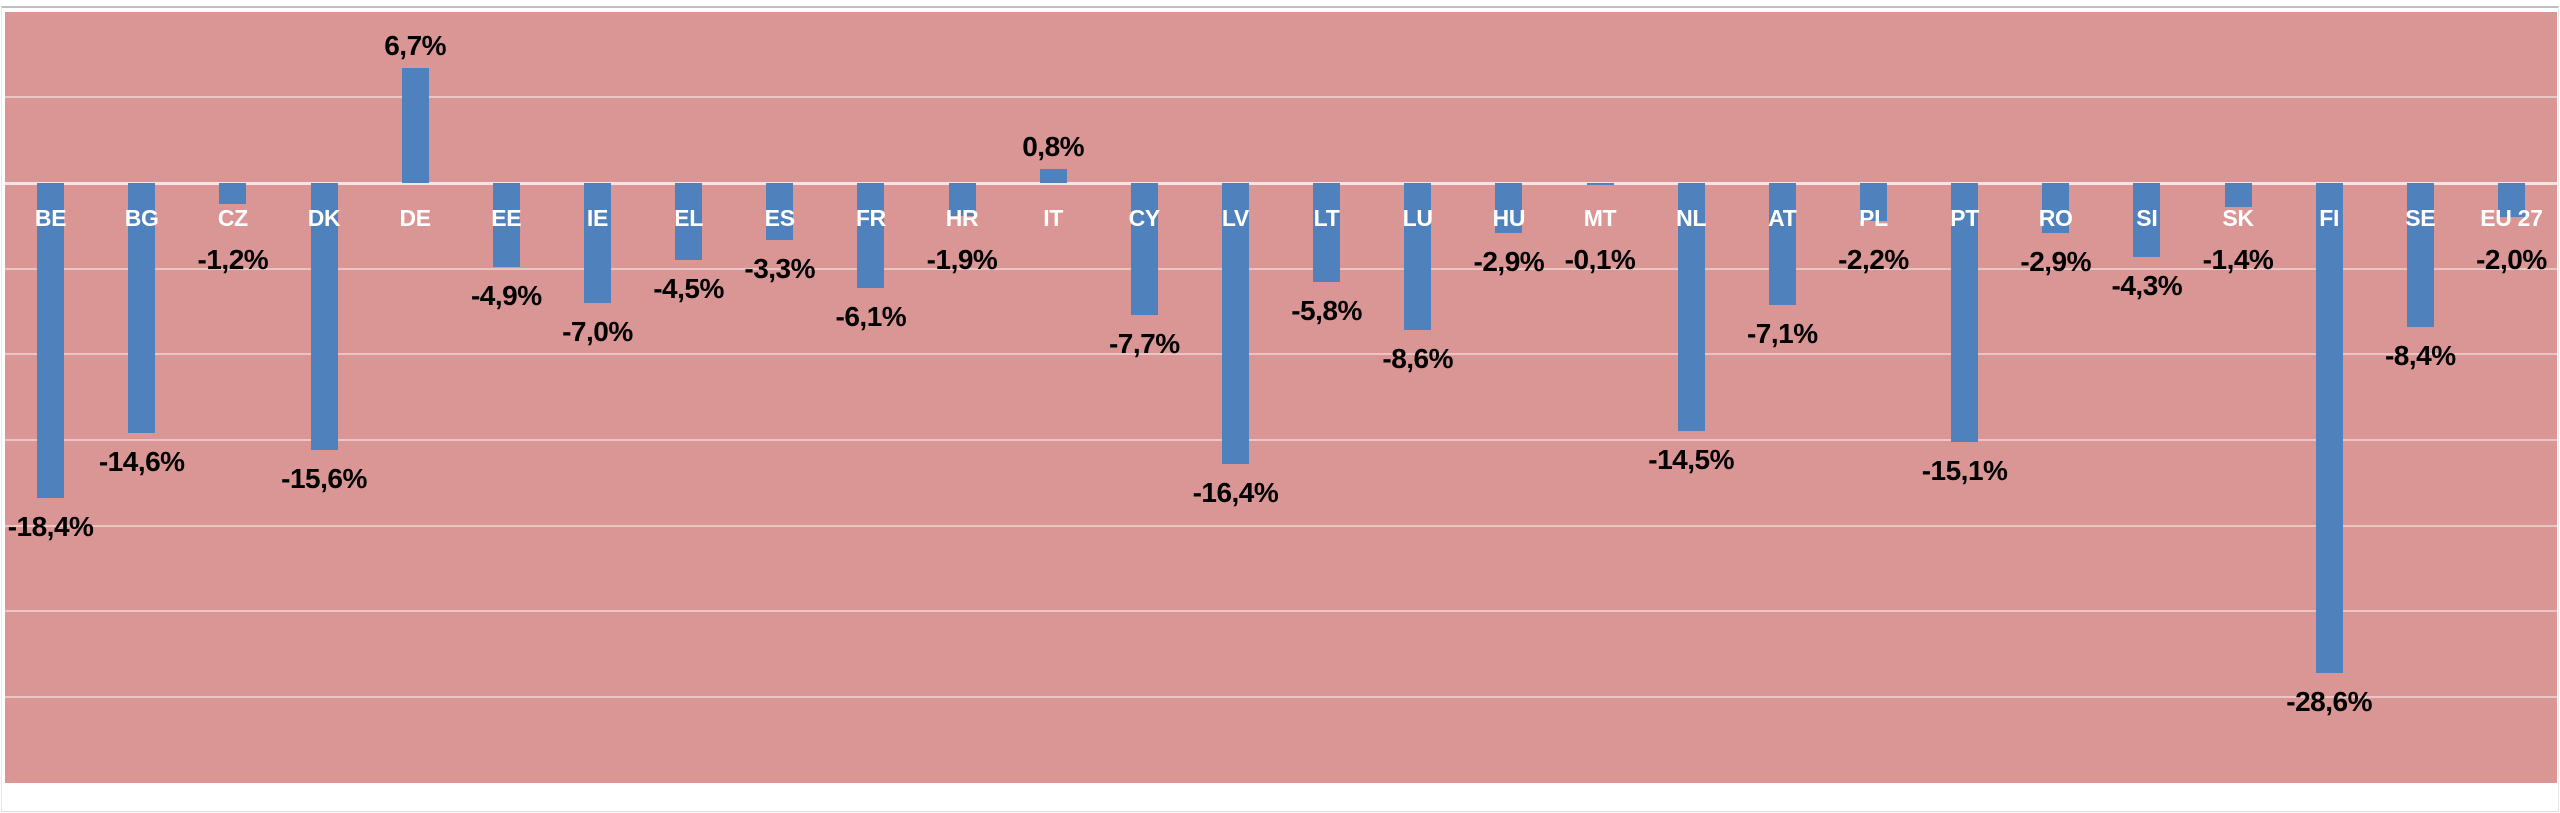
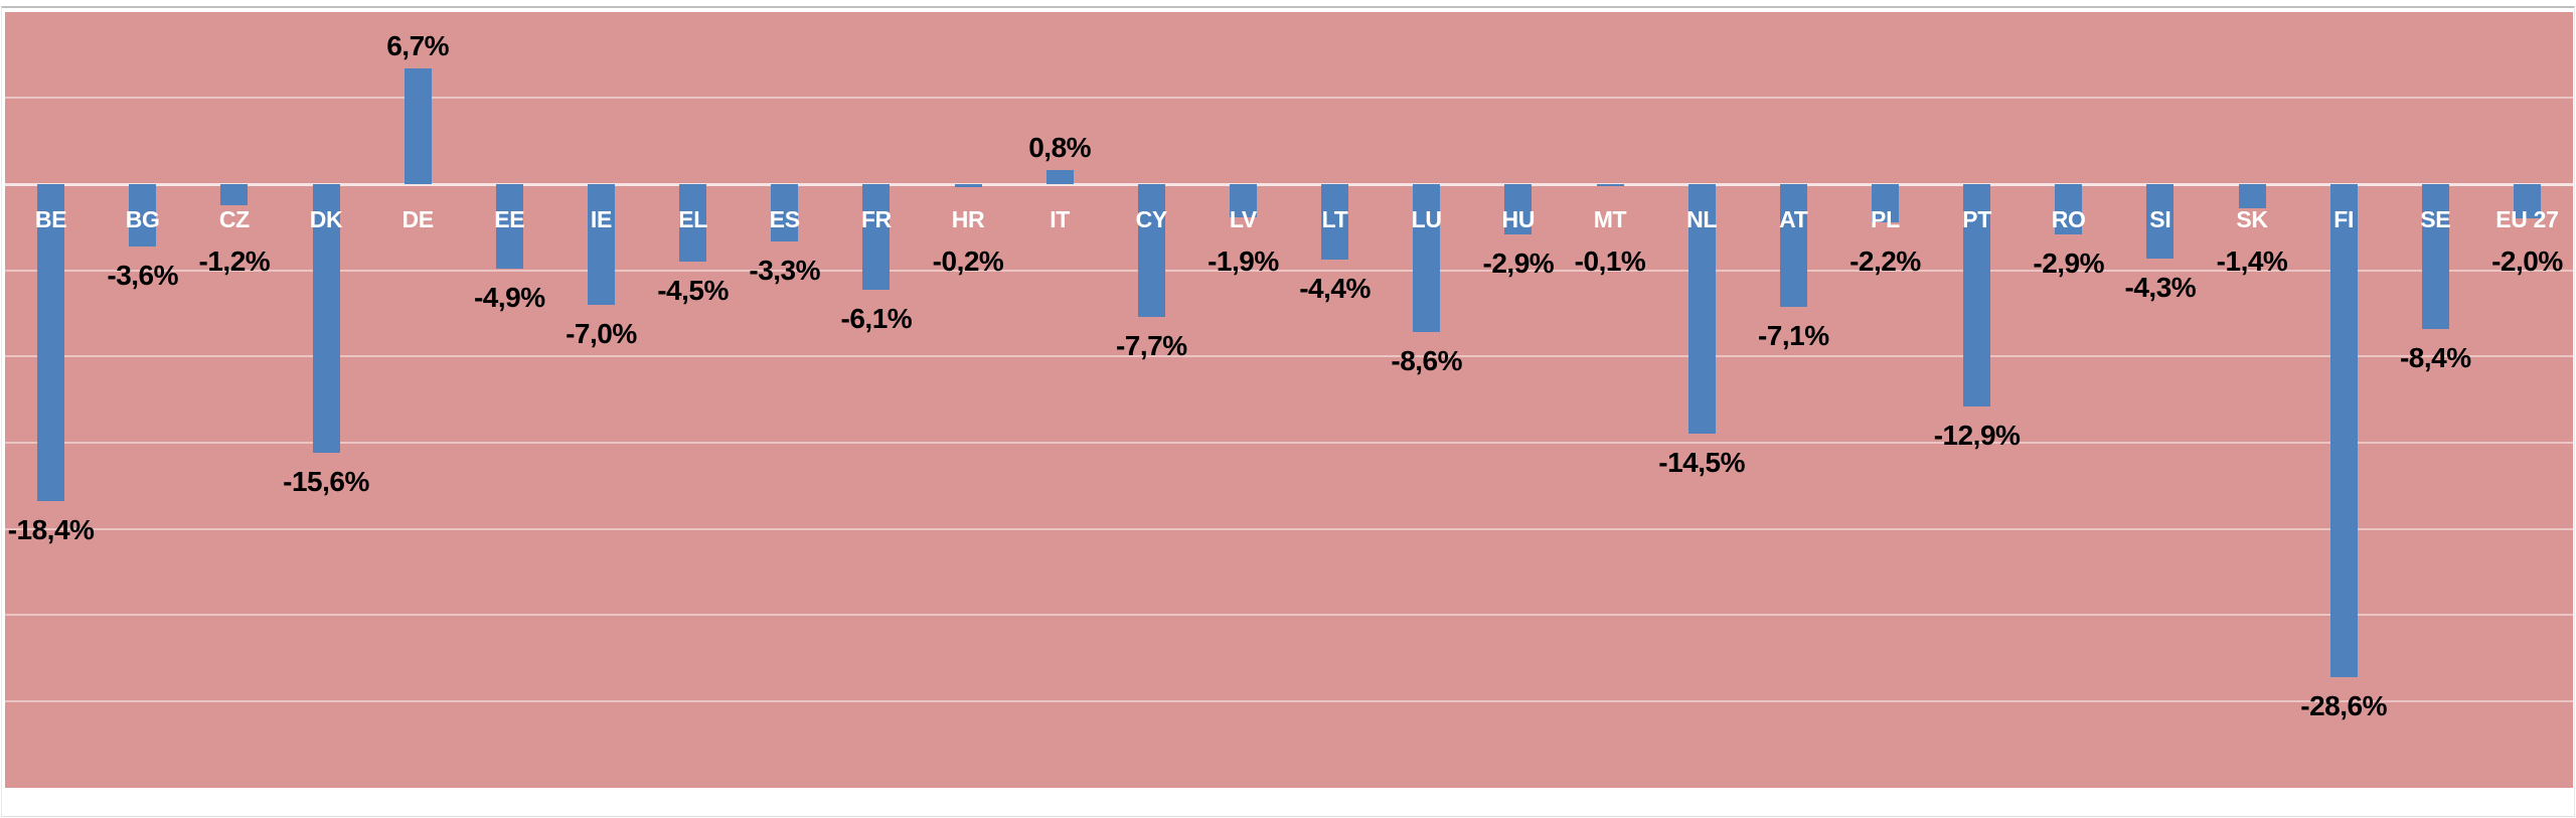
BG: -14,6% -> -3,6%
HR: -1,9% -> -0,2%
LV: -16,4% -> -1,9%
LT: -5,8% -> -4,4%
PT: -15,1% -> -12,9%
